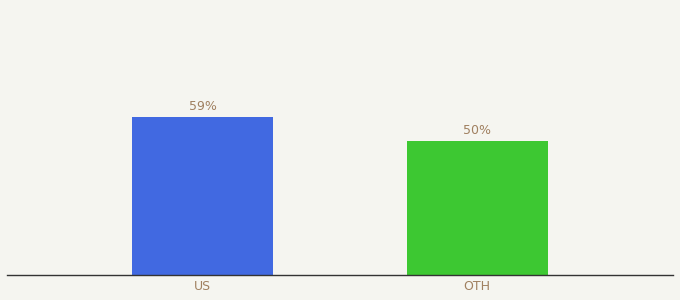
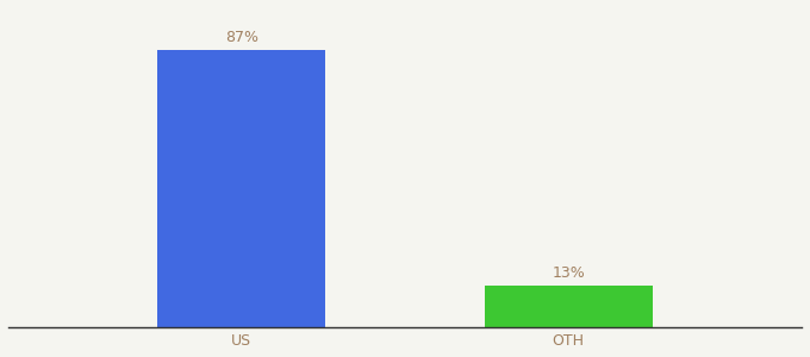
US: 59% -> 87%
OTH: 50% -> 13%
